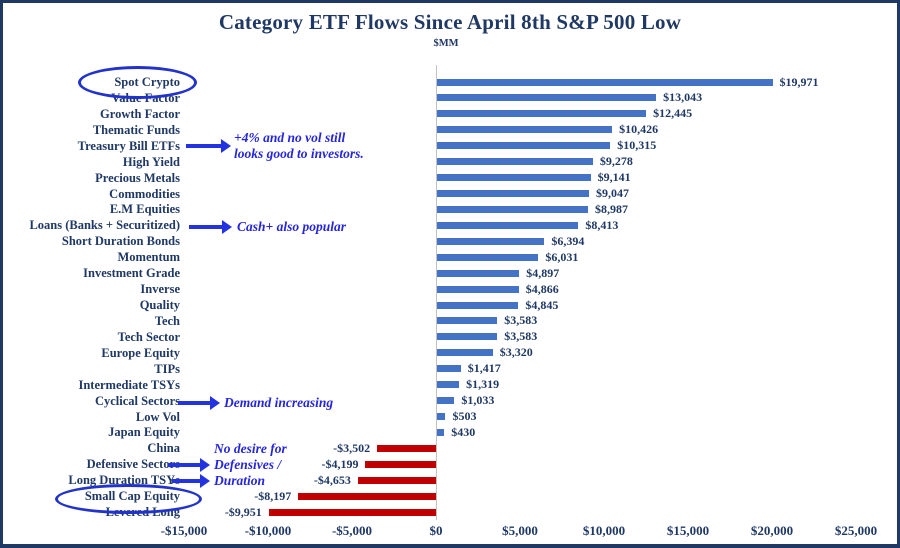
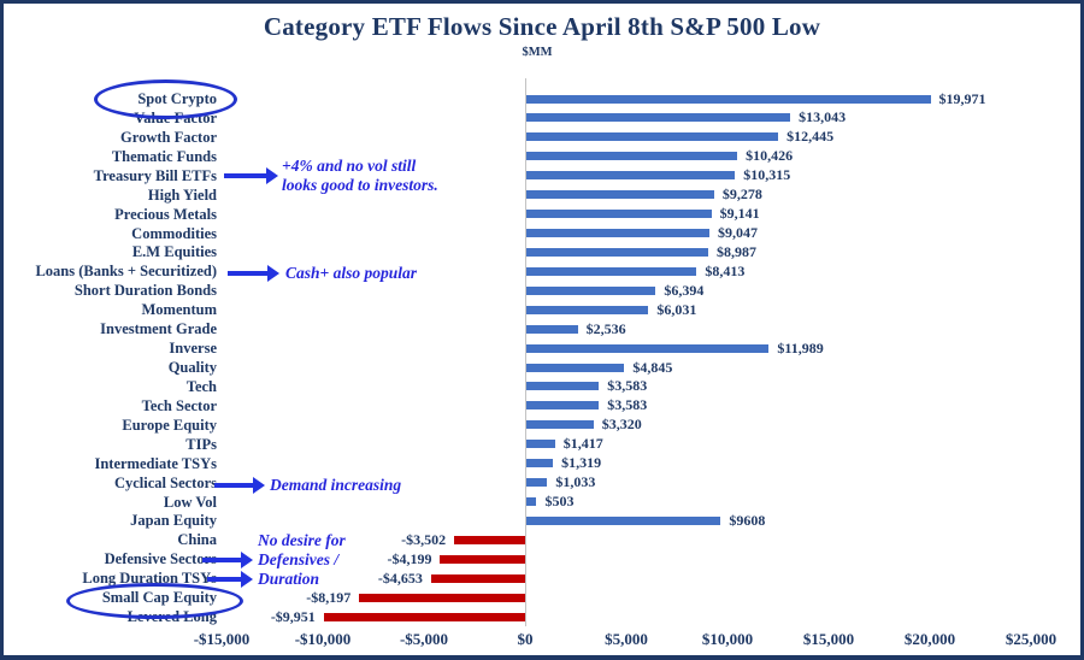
Investment Grade: $4,897 -> $2,536
Inverse: $4,866 -> $11,989
Japan Equity: $430 -> $9608
